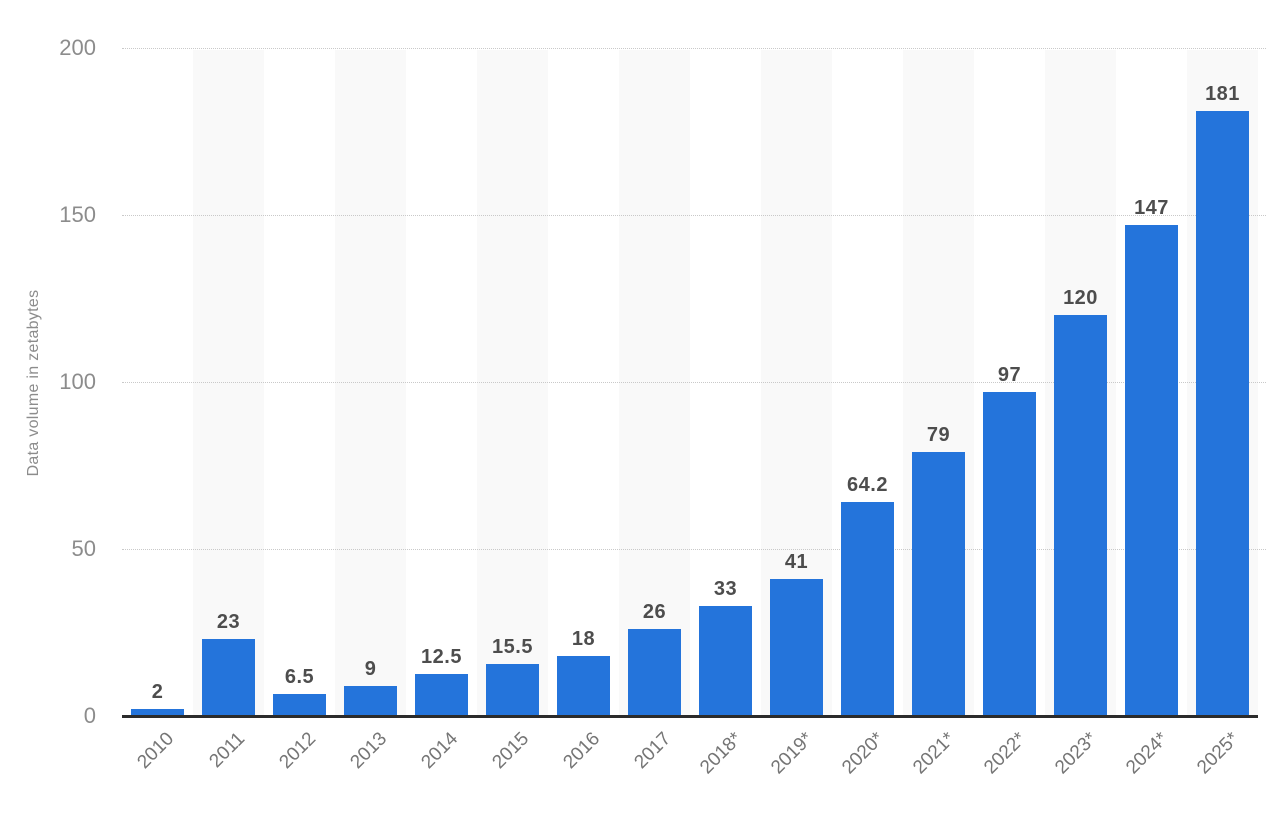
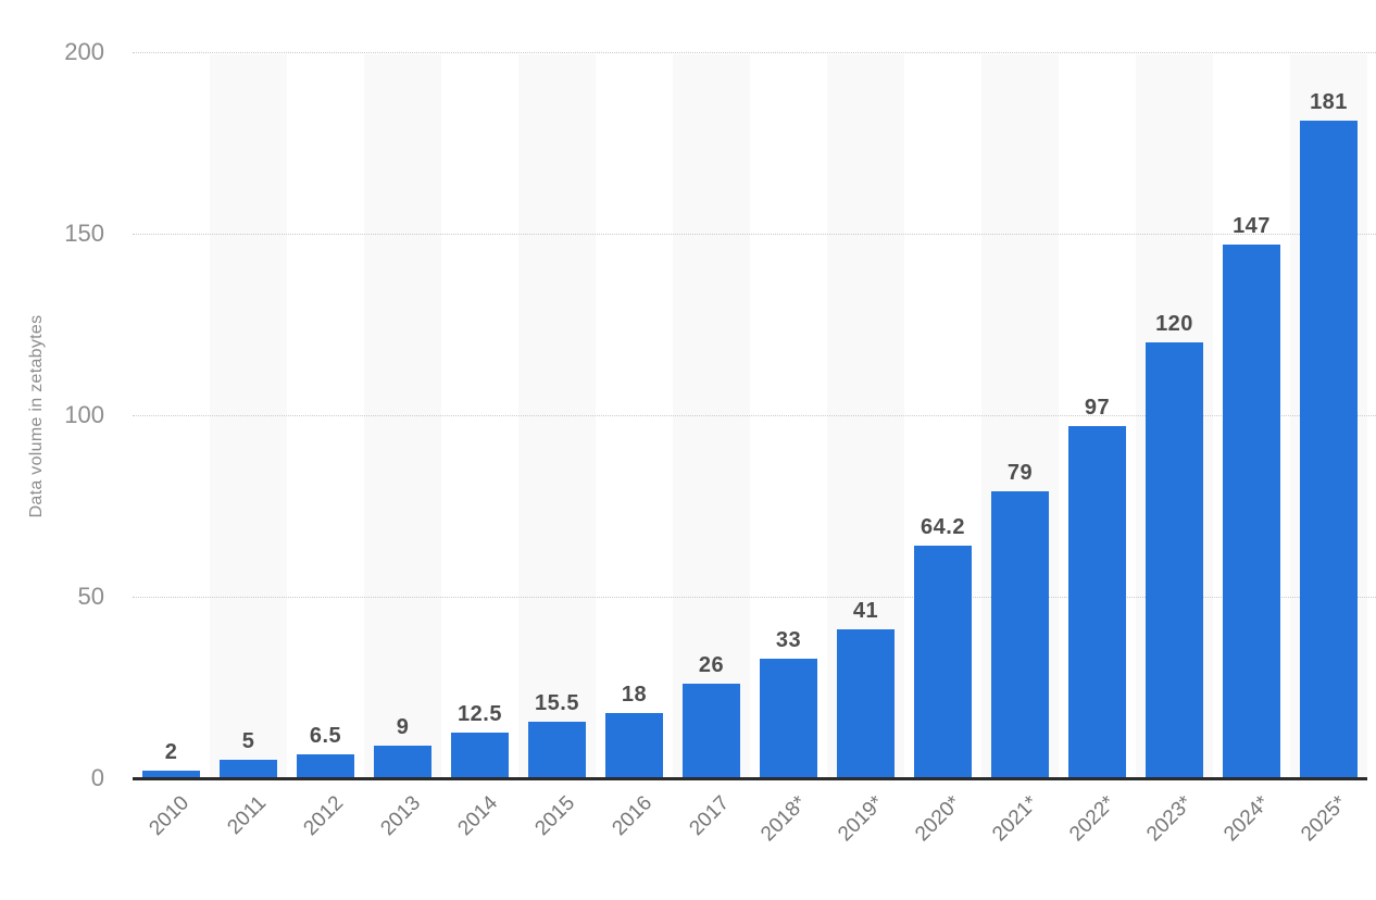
2011: 23 -> 5
